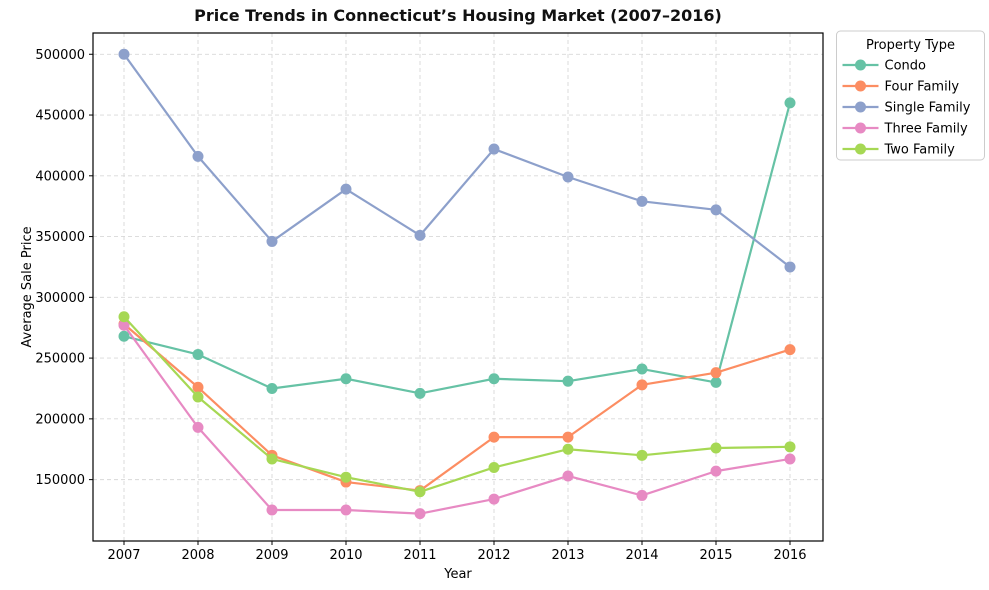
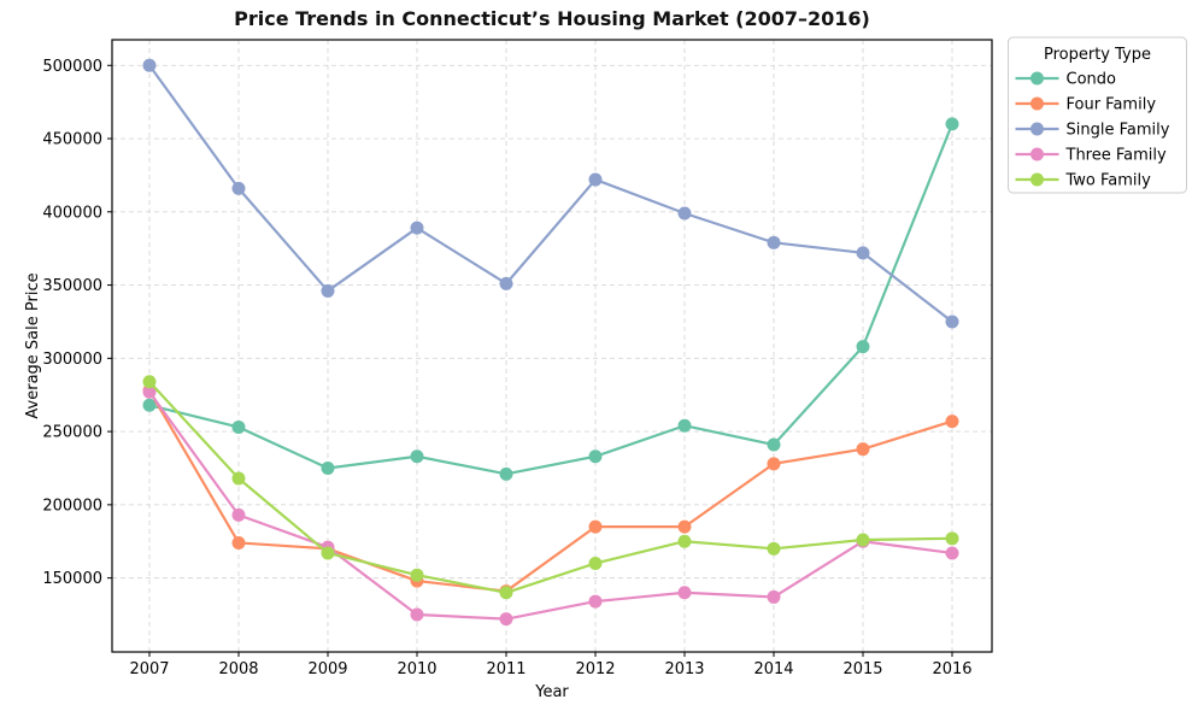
Four Family/2008: 226000 -> 174000
Three Family/2009: 125000 -> 171000
Condo/2013: 231000 -> 254000
Three Family/2013: 153000 -> 140000
Condo/2015: 230000 -> 308000
Three Family/2015: 157000 -> 175000
